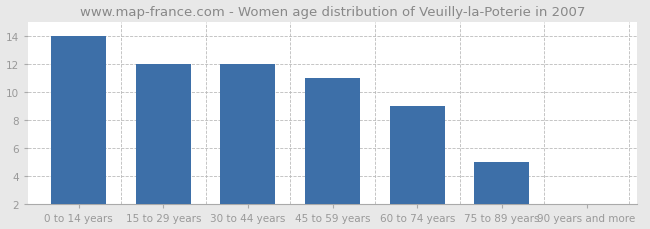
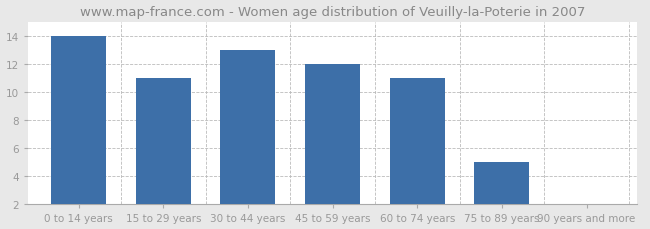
15 to 29 years: 12 -> 11
30 to 44 years: 12 -> 13
45 to 59 years: 11 -> 12
60 to 74 years: 9 -> 11
